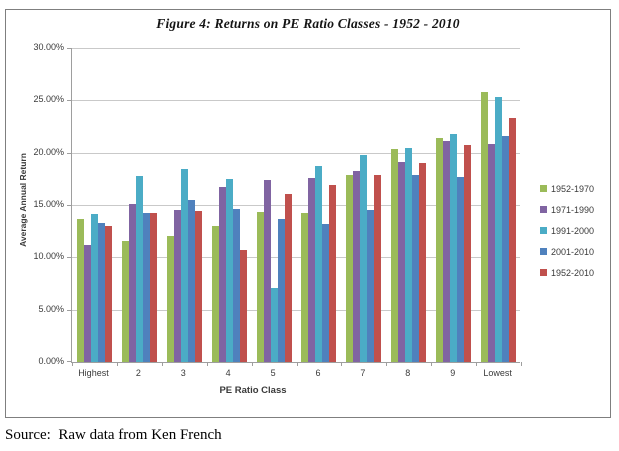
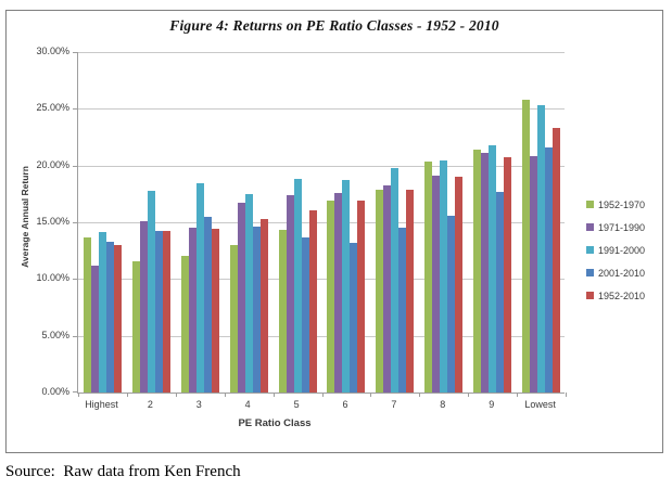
1952-2010/4: 10.7% -> 15.3%
1991-2000/5: 7.1% -> 18.9%
1952-1970/6: 14.3% -> 17.0%
2001-2010/8: 17.9% -> 15.6%
